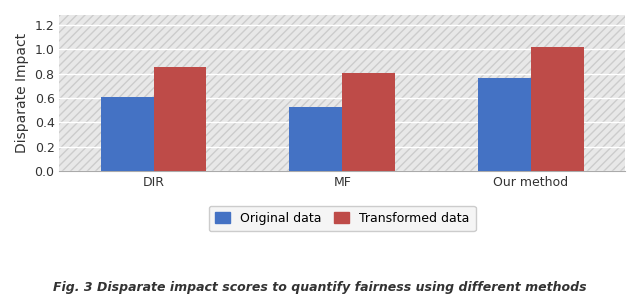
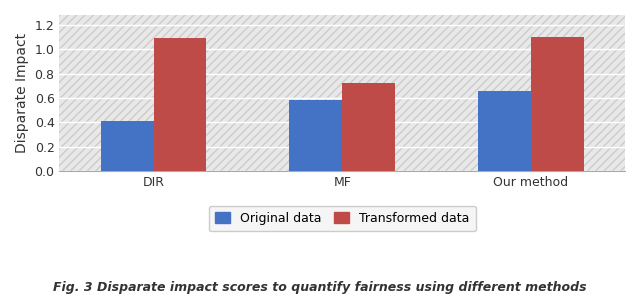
Original data/DIR: 0.61 -> 0.41
Transformed data/DIR: 0.85 -> 1.09
Original data/MF: 0.53 -> 0.58
Transformed data/MF: 0.81 -> 0.72
Original data/Our method: 0.76 -> 0.66
Transformed data/Our method: 1.02 -> 1.10
